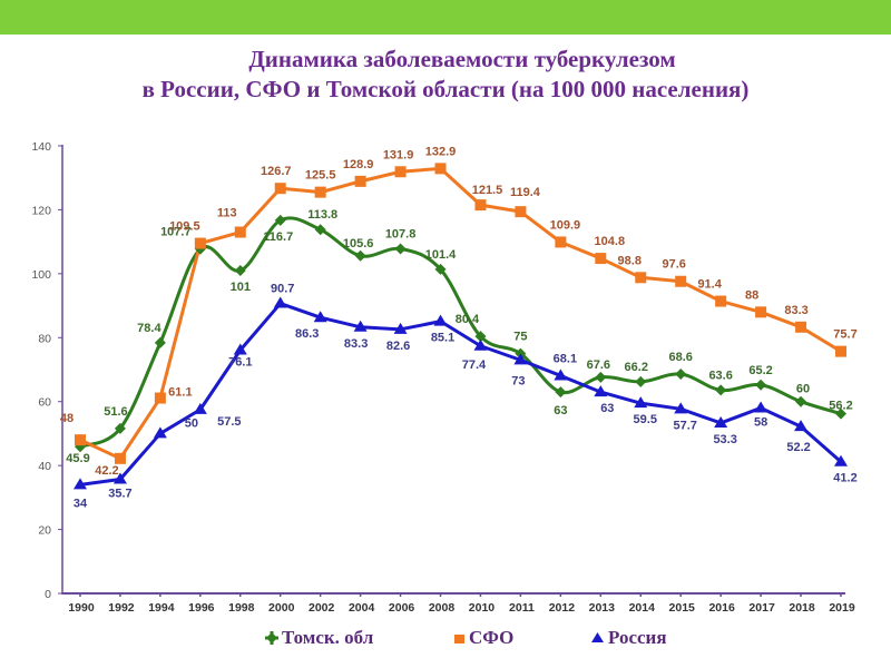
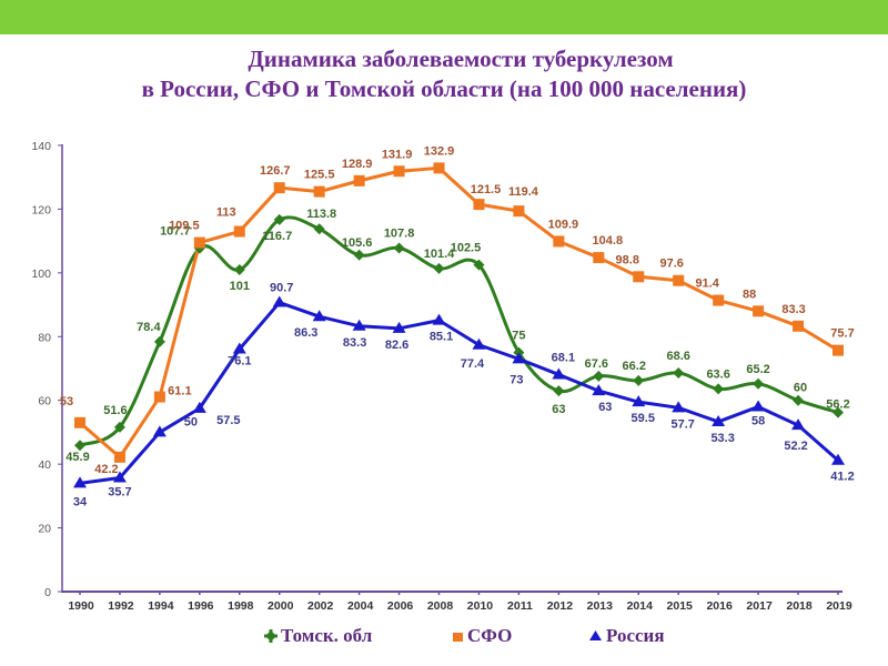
СФО/1990: 48 -> 53
Томск. обл/2010: 80.4 -> 102.5
